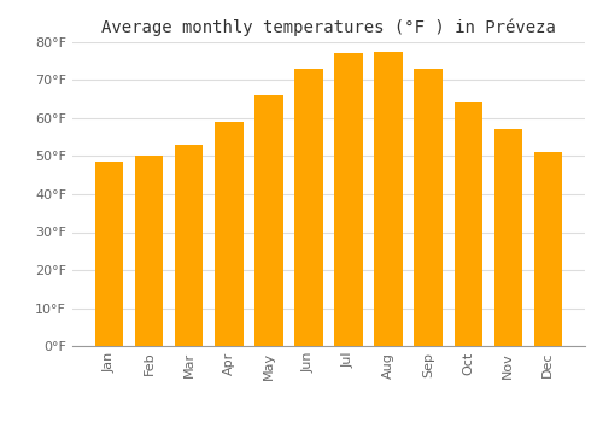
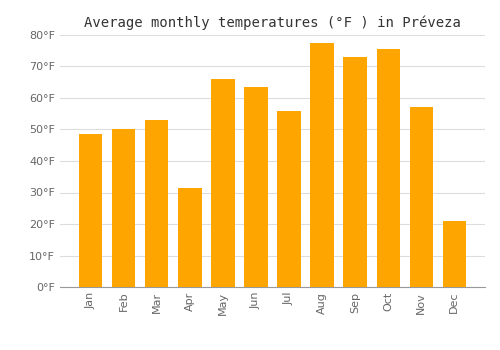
Apr: 59.0°F -> 31.5°F
Jun: 73.0°F -> 63.5°F
Jul: 77.0°F -> 56.0°F
Oct: 64.0°F -> 75.5°F
Dec: 51.0°F -> 21.0°F
